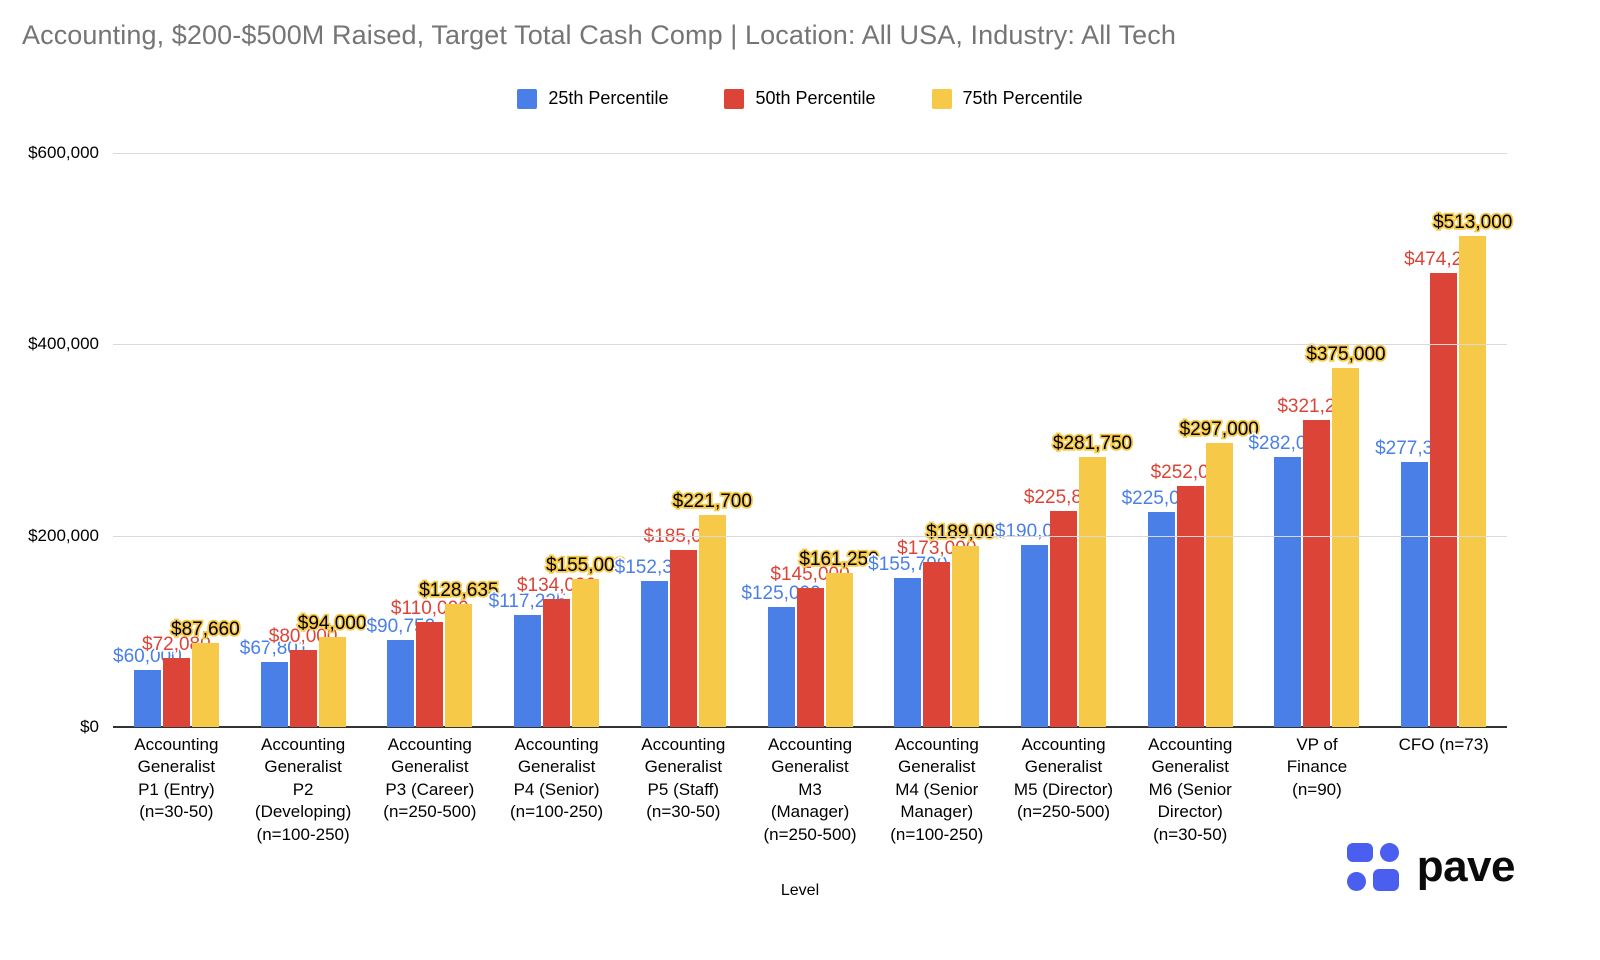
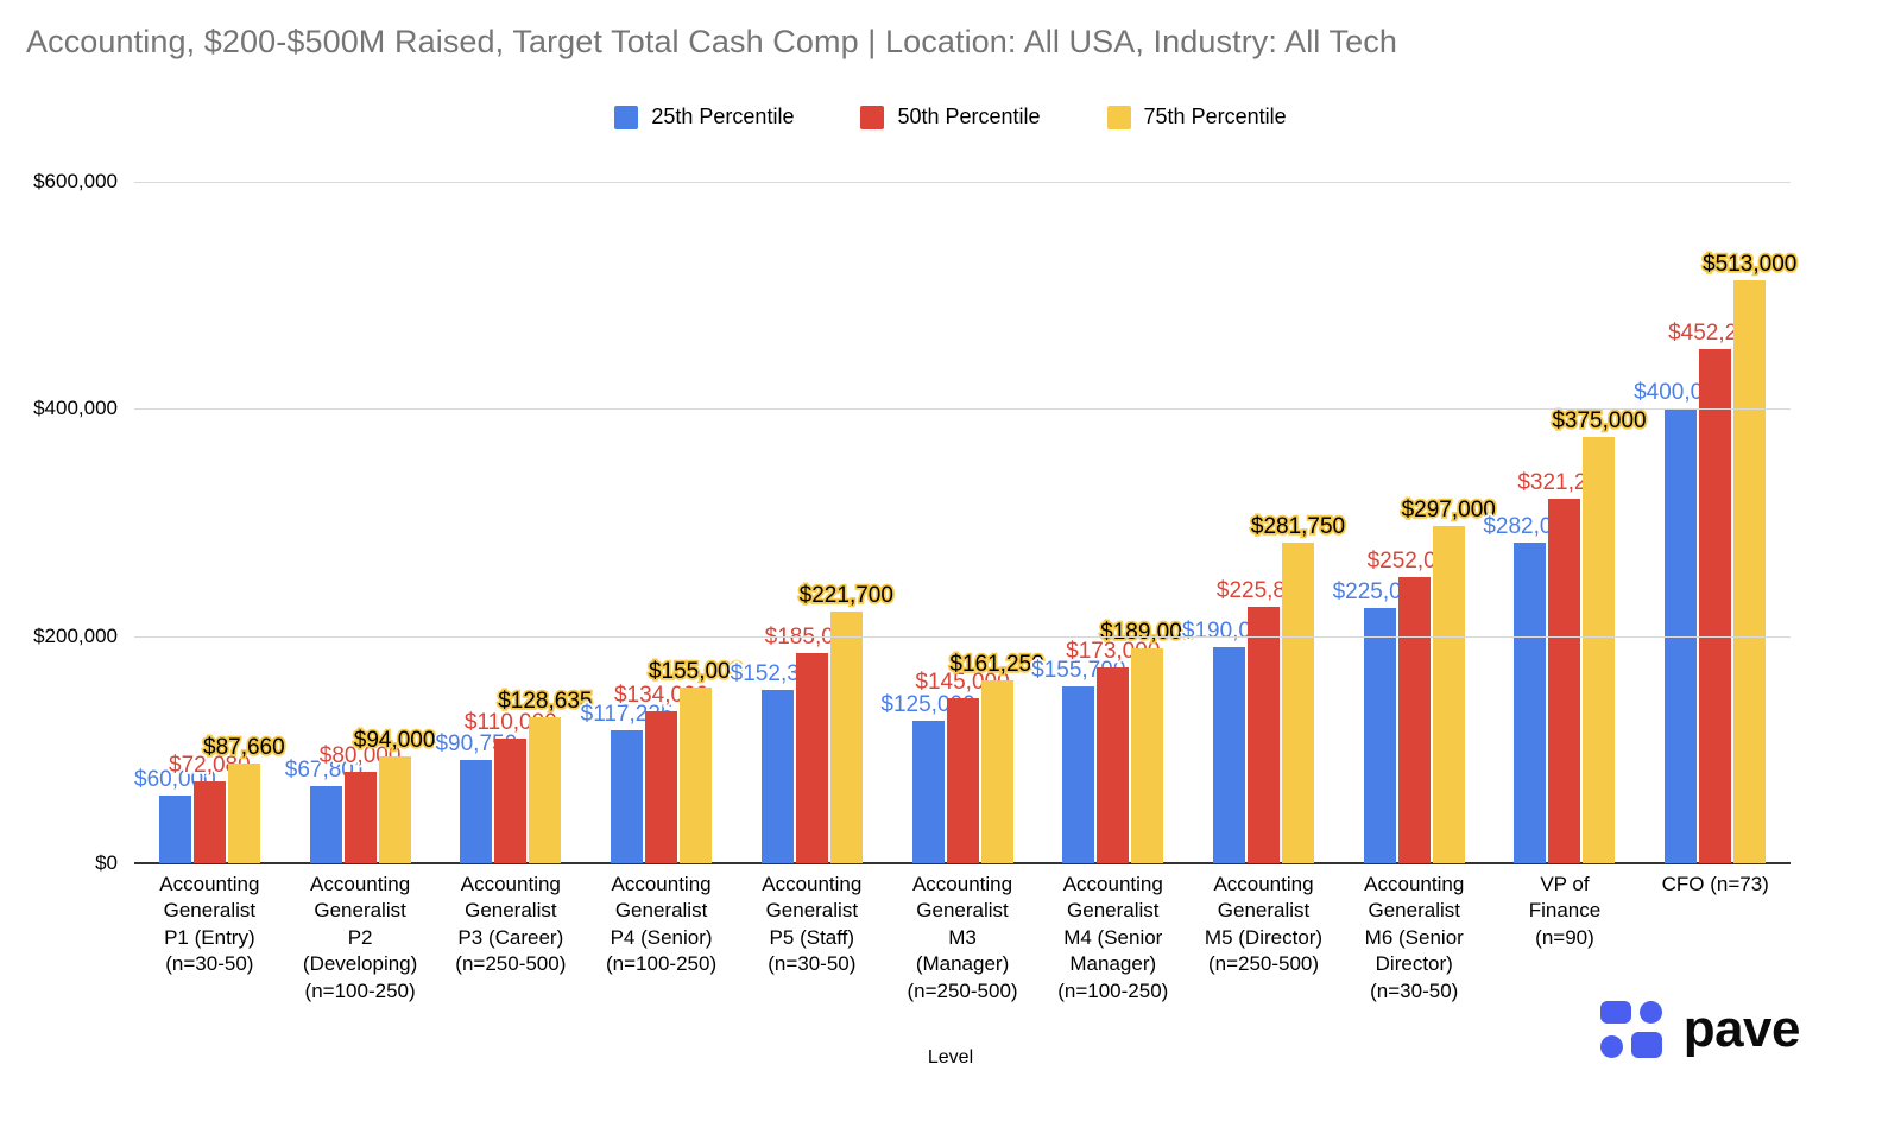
25th Percentile/CFO (n=73): $277,332 -> $400,000
50th Percentile/CFO (n=73): $474,290 -> $452,250
